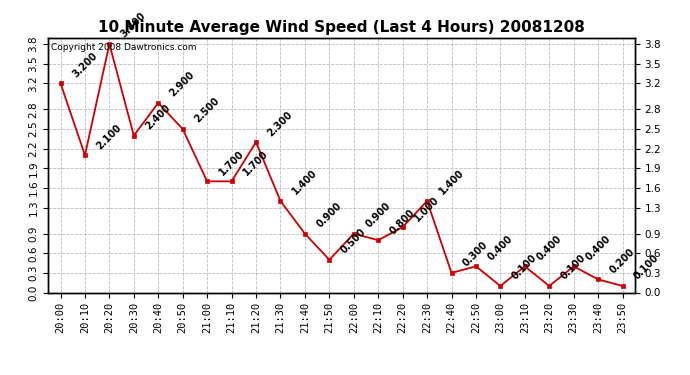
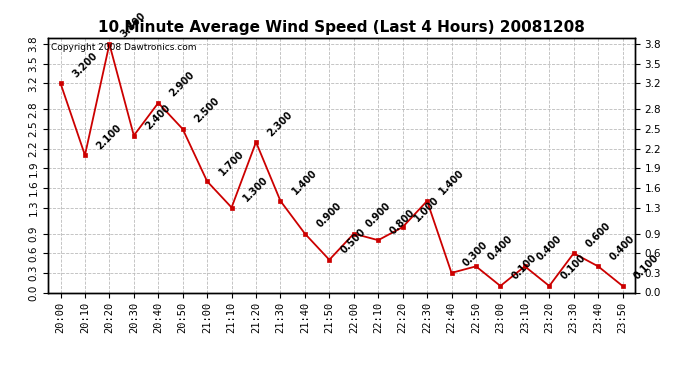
21:10: 1.700 -> 1.300
23:30: 0.400 -> 0.600
23:40: 0.200 -> 0.400
